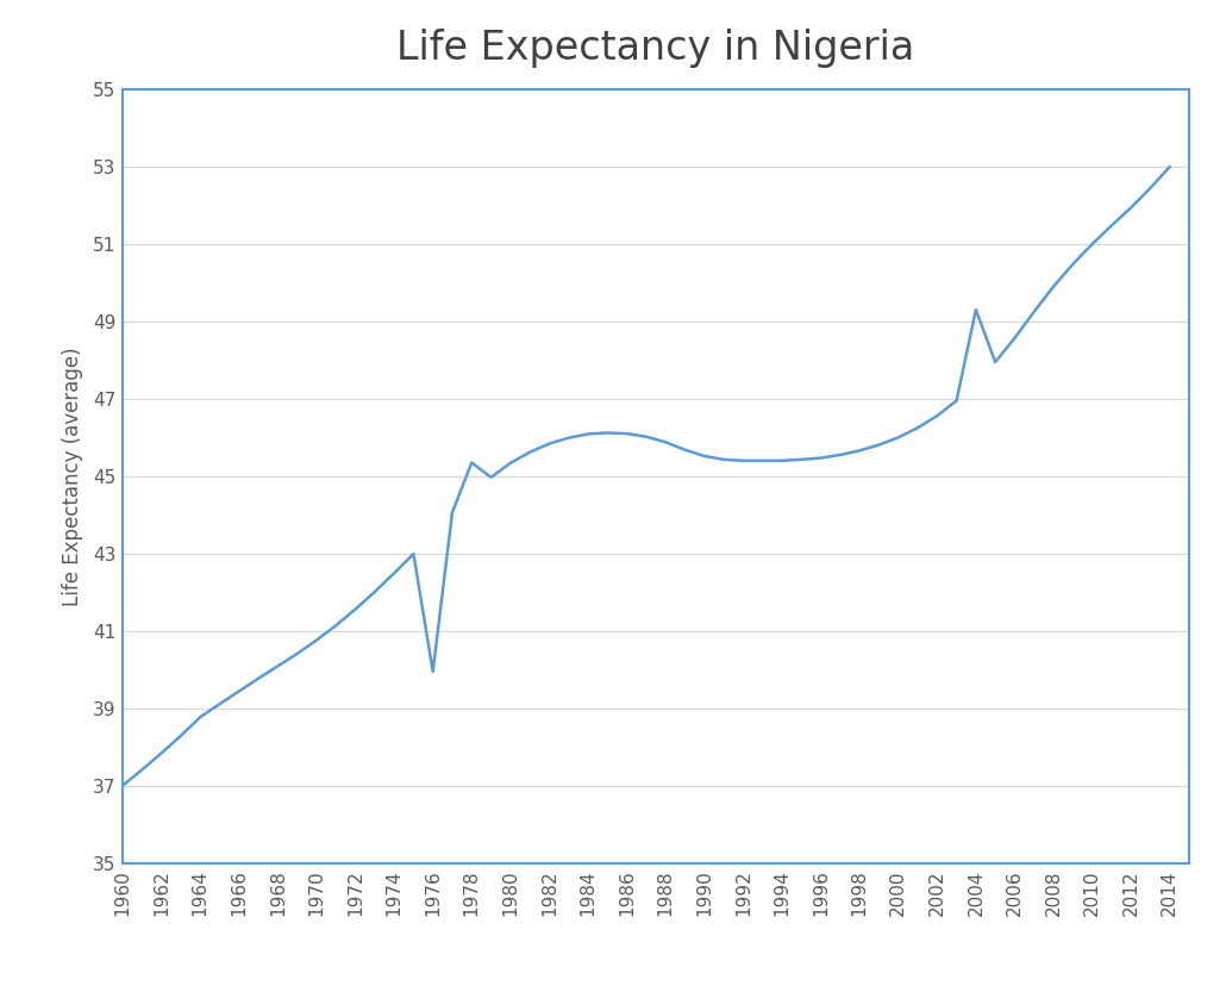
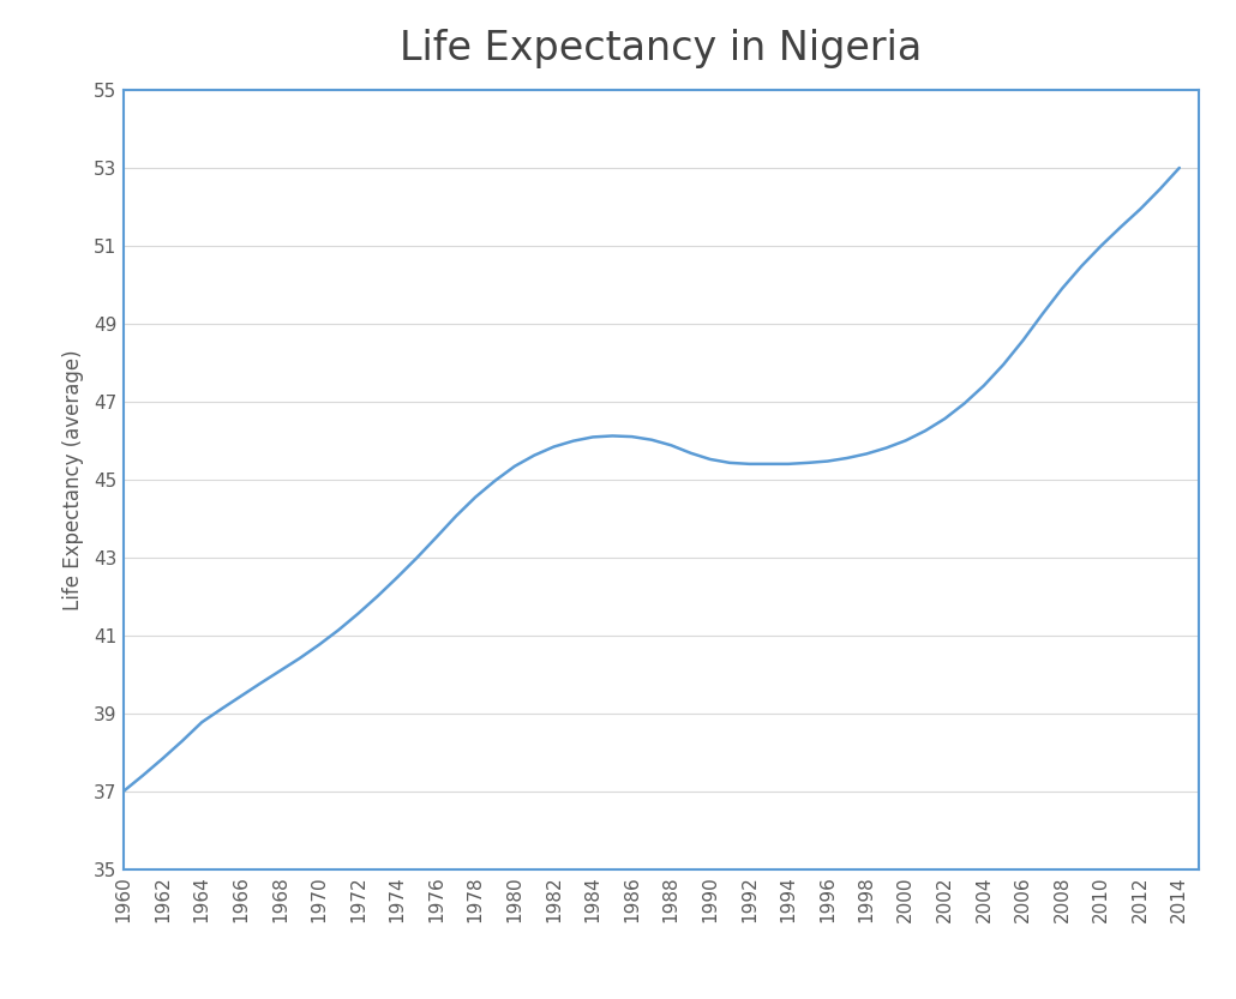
1976: 39.95 -> 43.52
1978: 45.35 -> 44.55
2004: 49.30 -> 47.41
